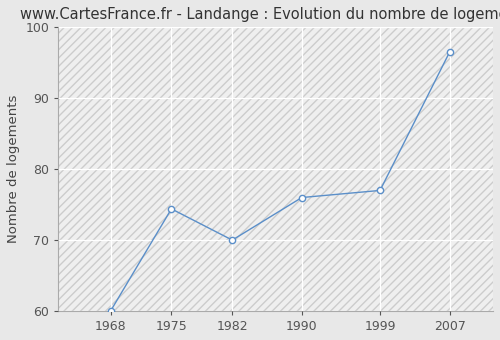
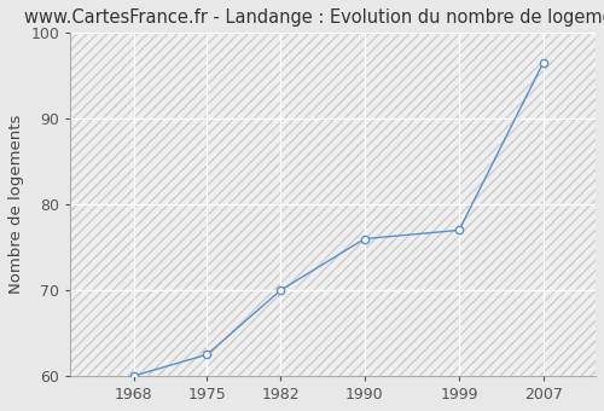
1975: 74.4 -> 62.5
